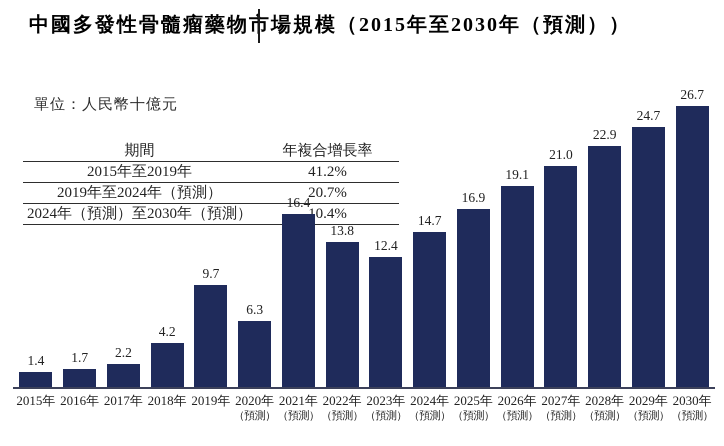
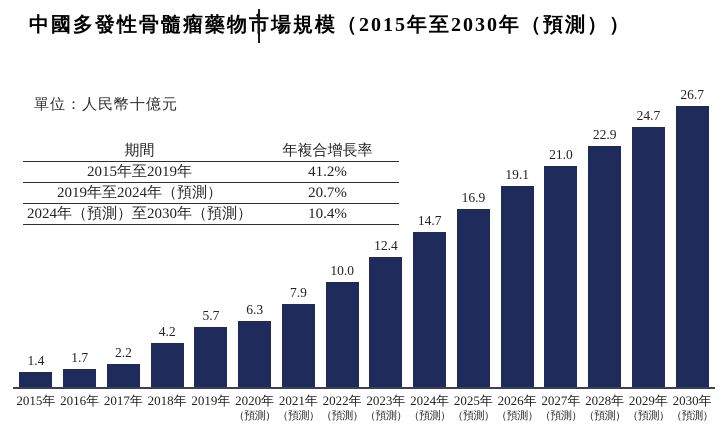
2019年: 9.7 -> 5.7
2021年: 16.4 -> 7.9
2022年: 13.8 -> 10.0
